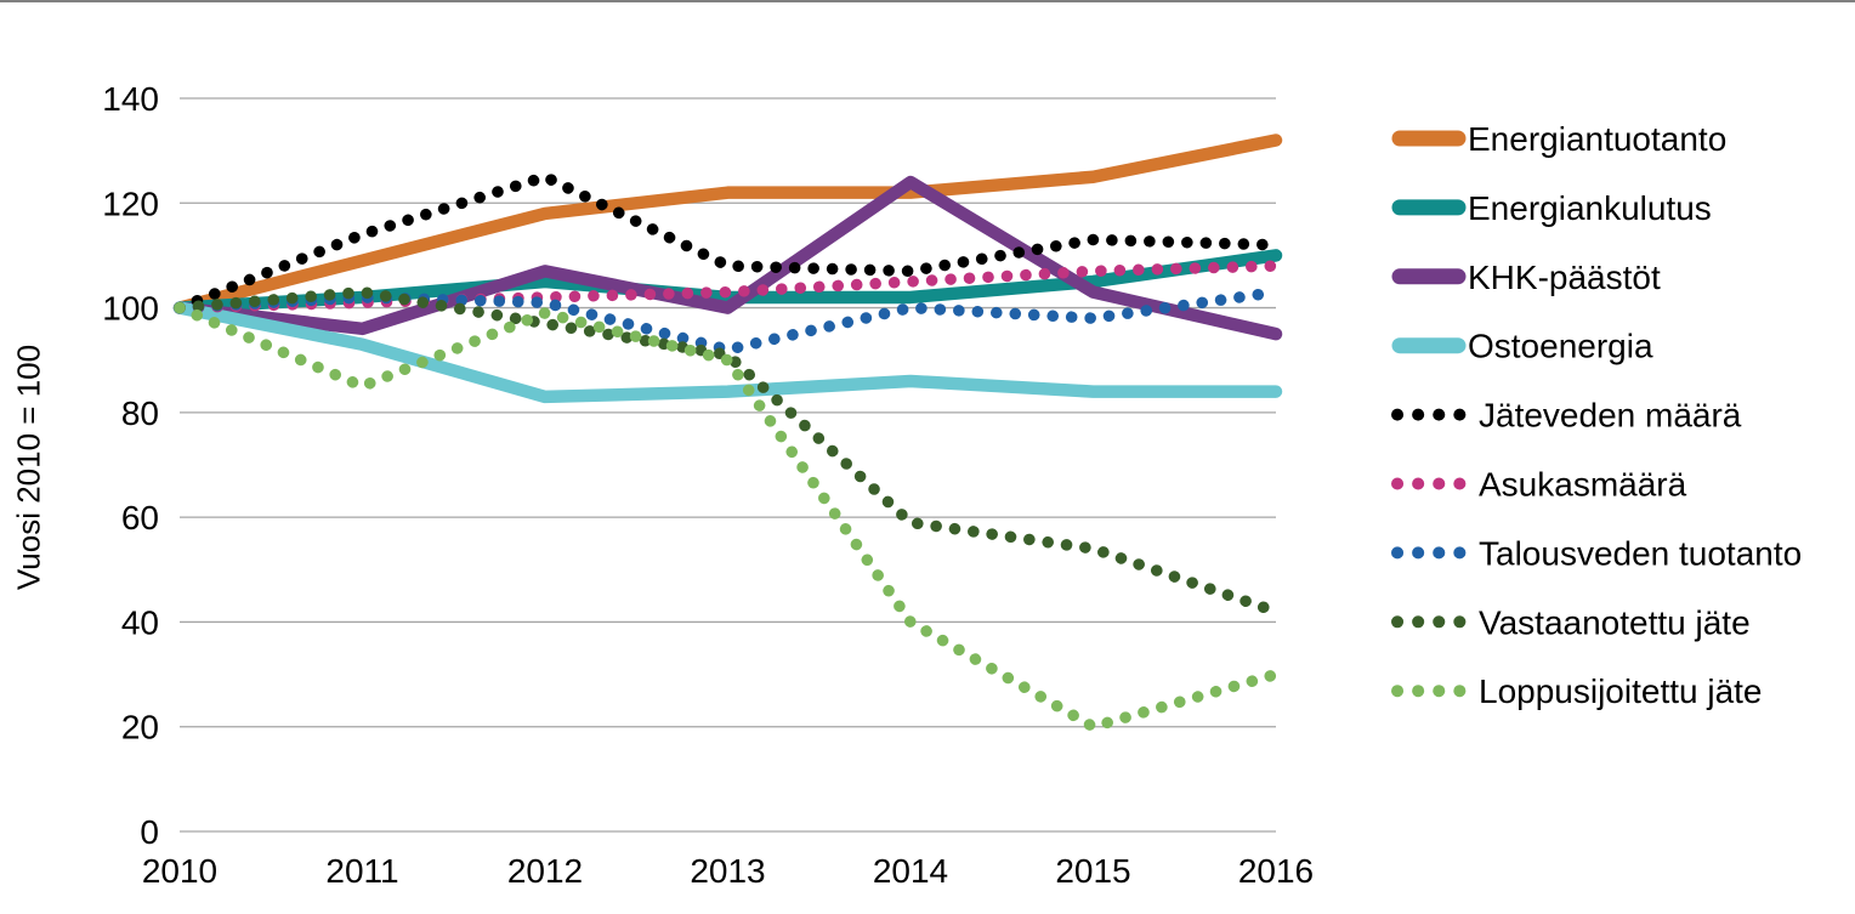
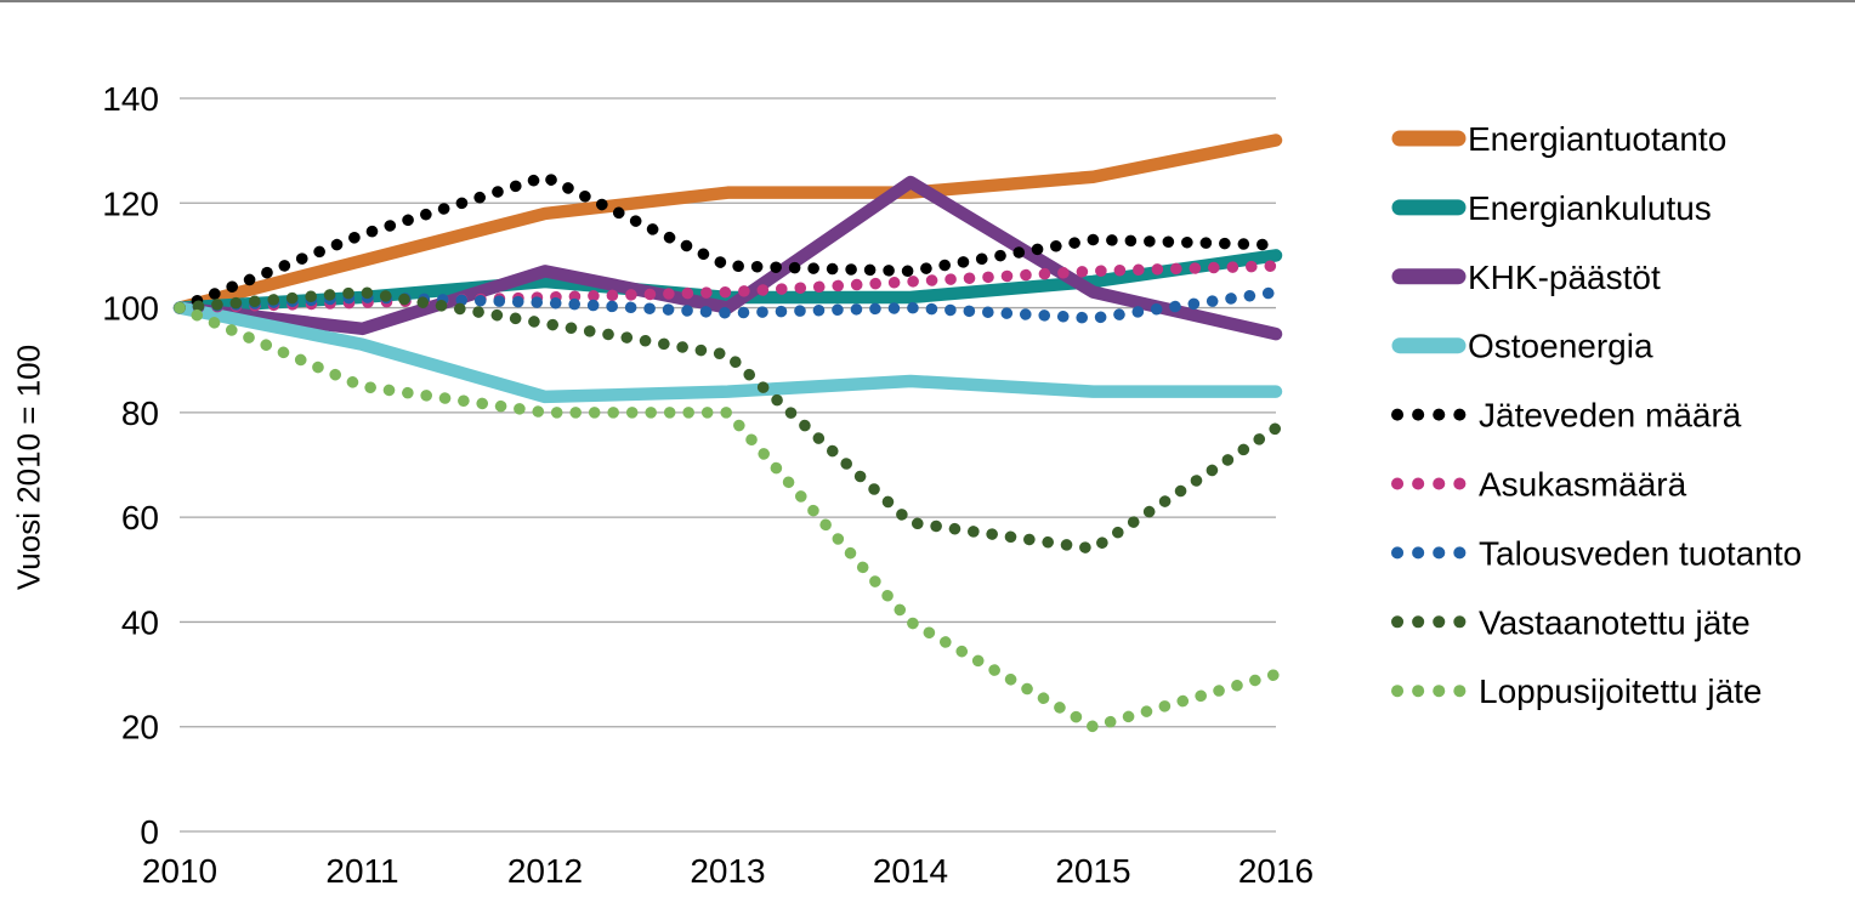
Loppusijoitettu jäte/2012: 99 -> 80
Talousveden tuotanto/2013: 92 -> 99
Loppusijoitettu jäte/2013: 90 -> 80
Vastaanotettu jäte/2016: 42 -> 77
